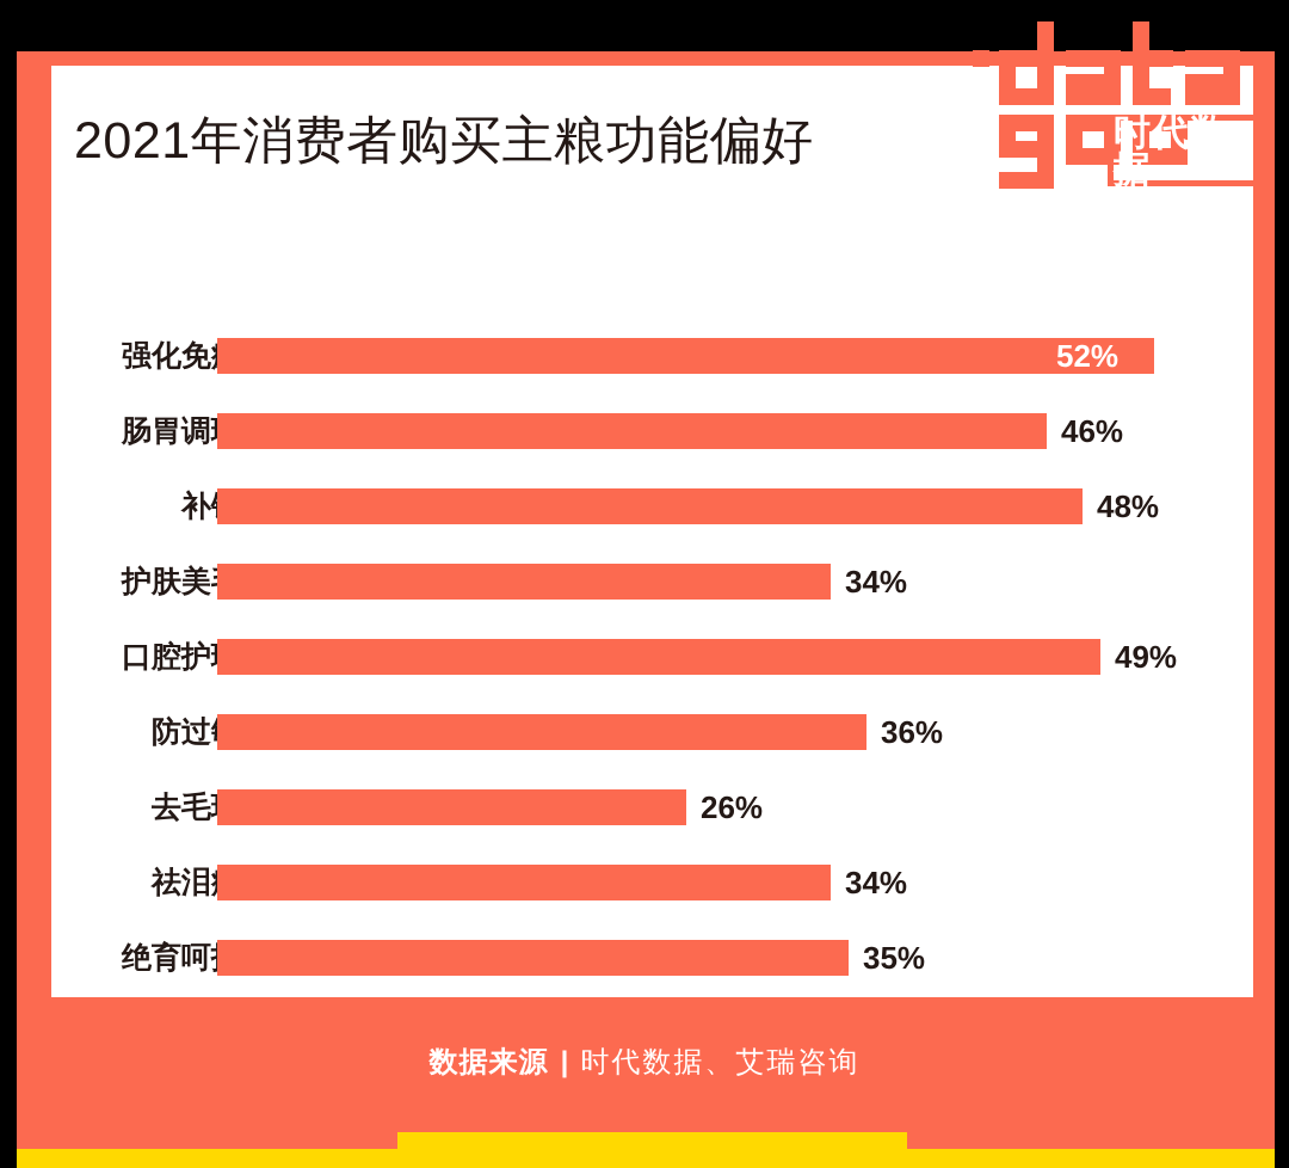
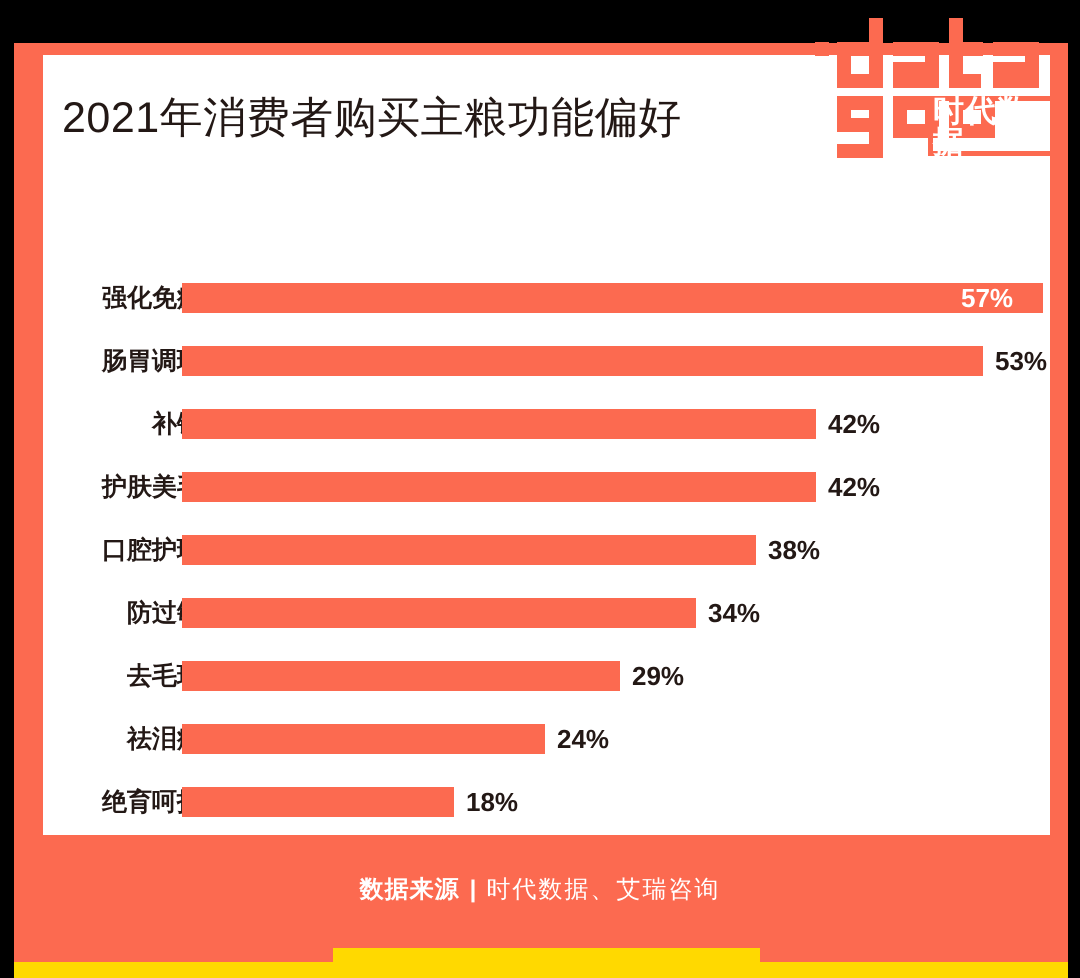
强化免疫: 52% -> 57%
肠胃调理: 46% -> 53%
补钙: 48% -> 42%
护肤美毛: 34% -> 42%
口腔护理: 49% -> 38%
防过敏: 36% -> 34%
去毛球: 26% -> 29%
祛泪痕: 34% -> 24%
绝育呵护: 35% -> 18%
